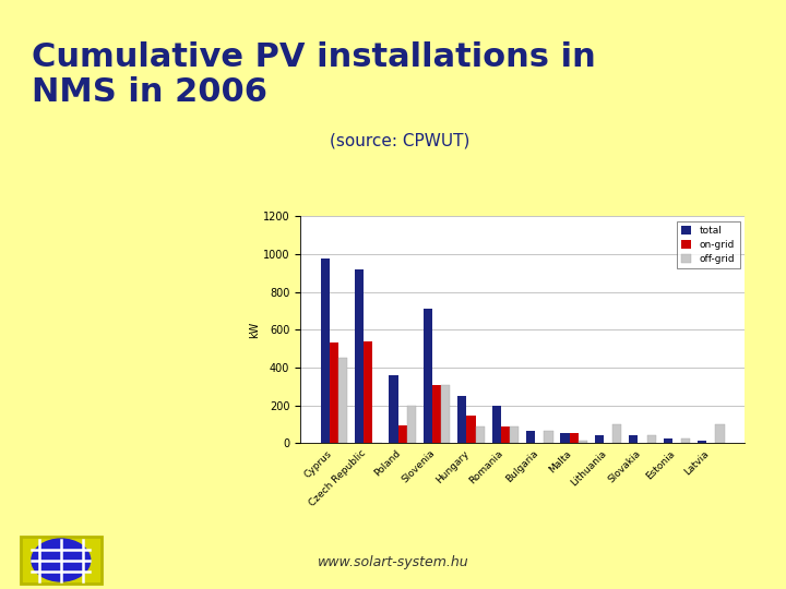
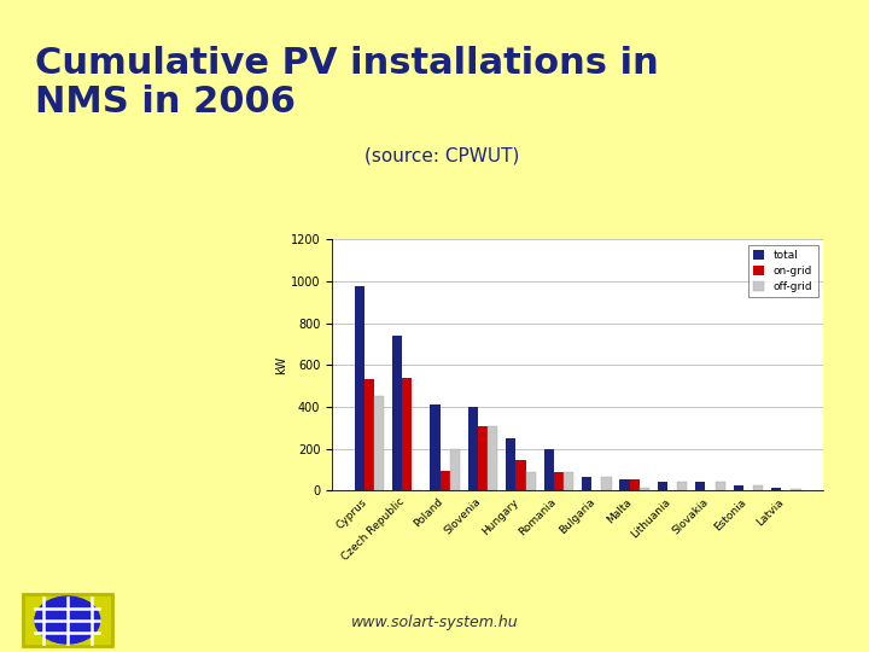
total/Czech Republic: 920 -> 740
total/Poland: 360 -> 410
total/Slovenia: 710 -> 400
off-grid/Lithuania: 100 -> 40
off-grid/Latvia: 100 -> 10
